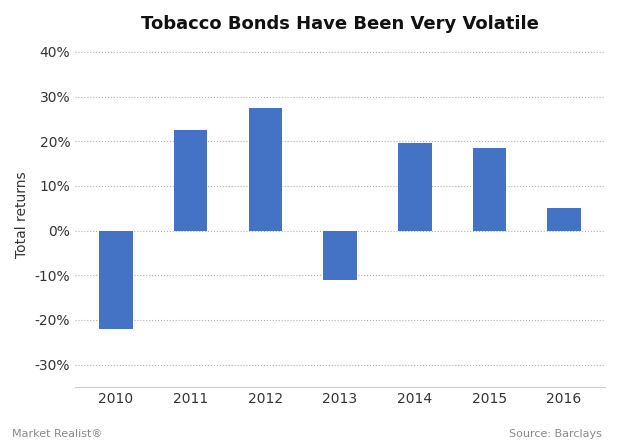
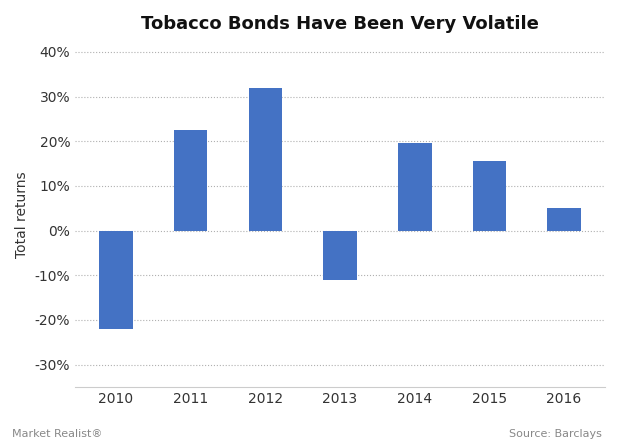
2012: 27.5% -> 32.0%
2015: 18.5% -> 15.5%
